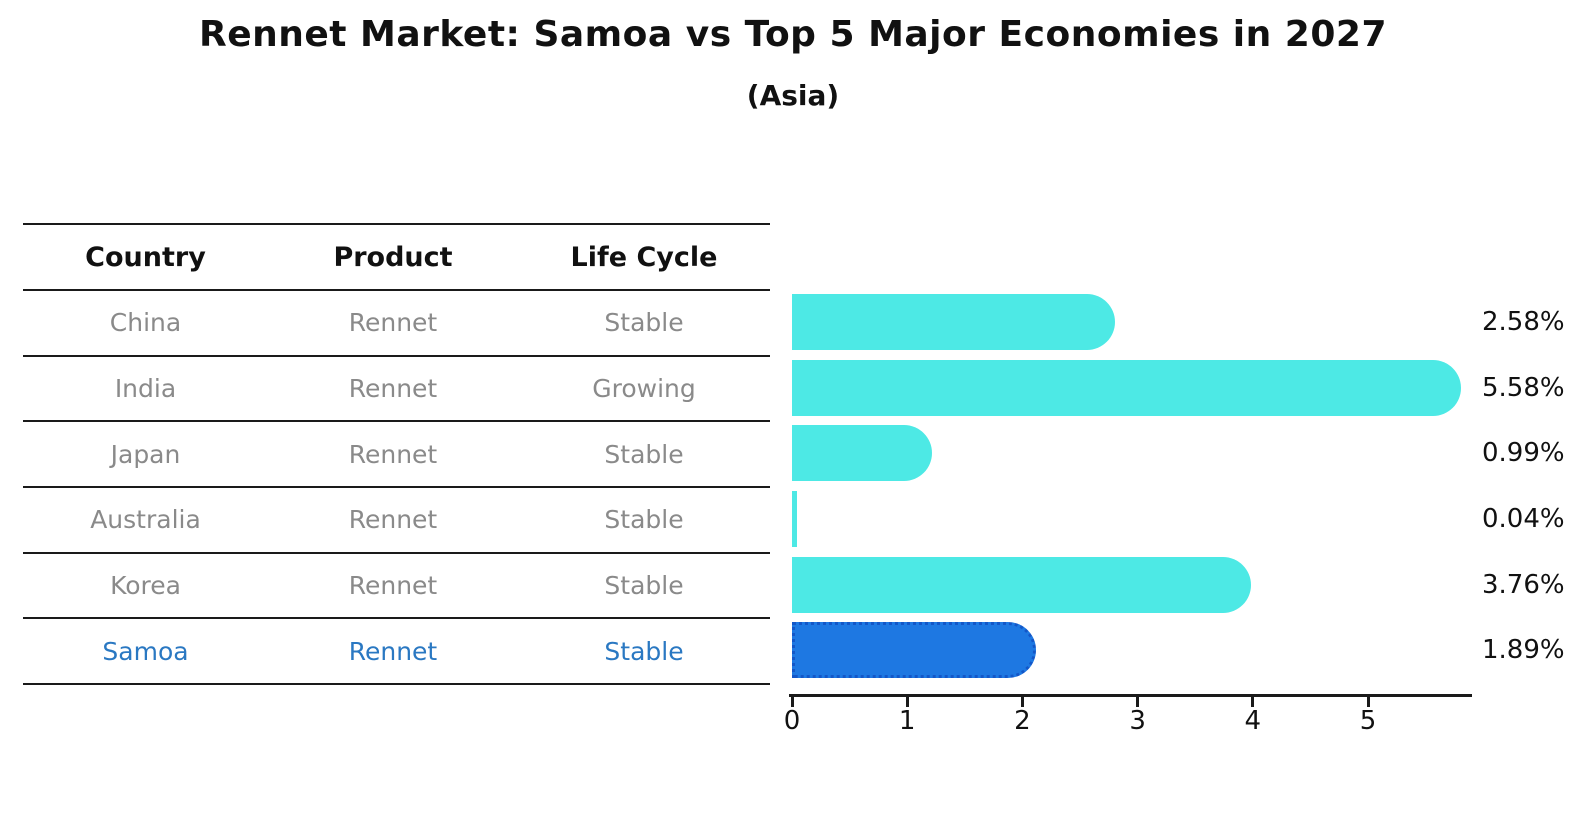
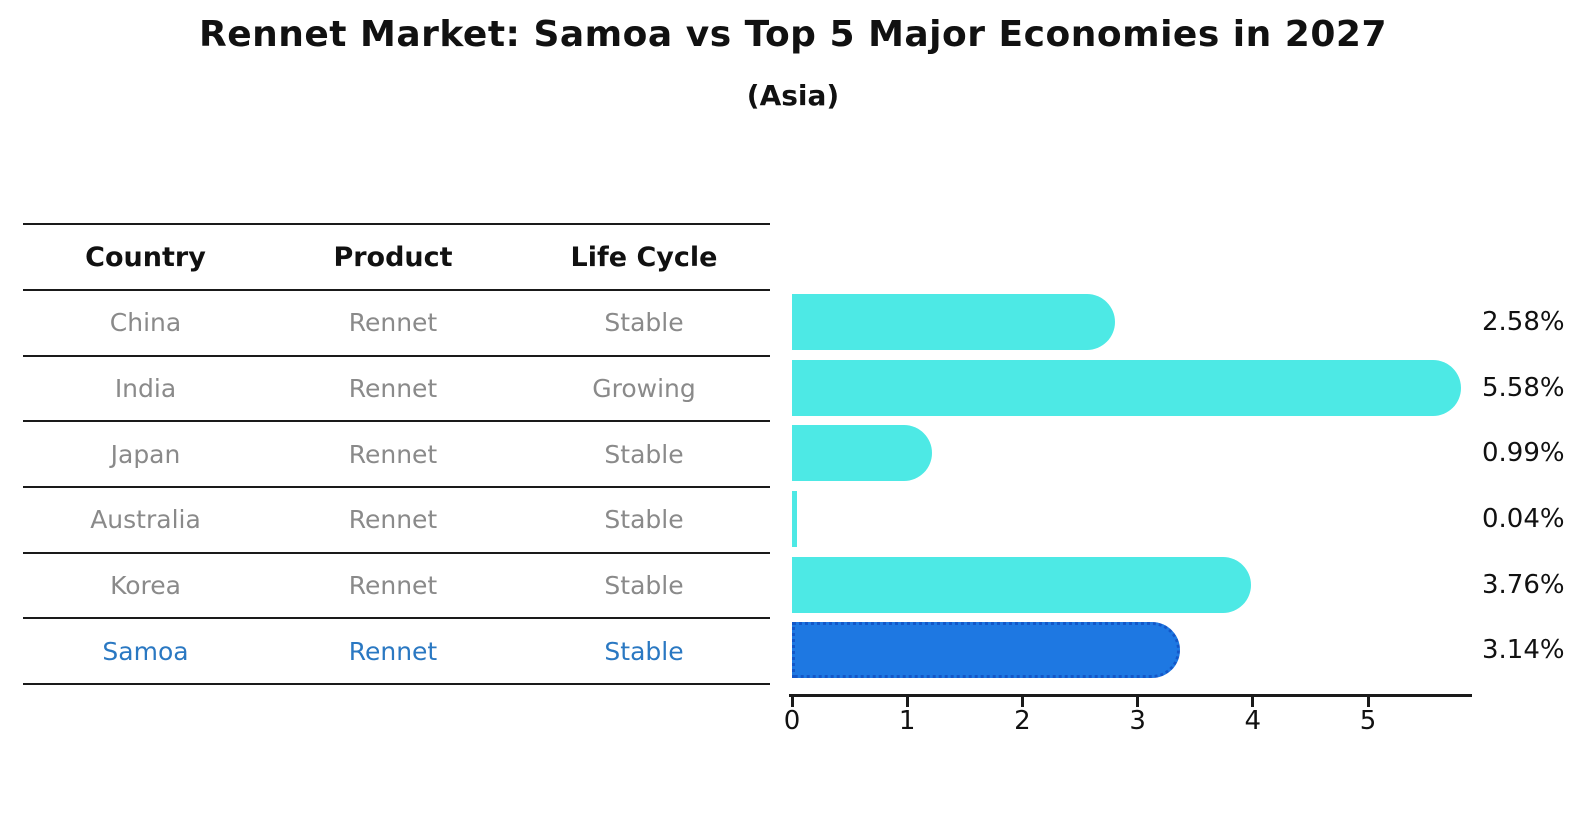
Samoa: 1.89% -> 3.14%
